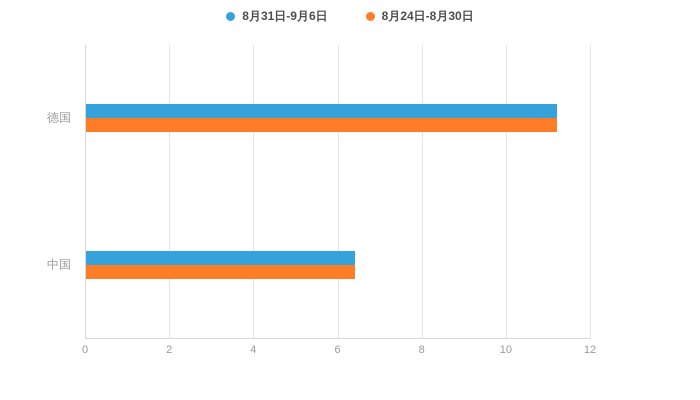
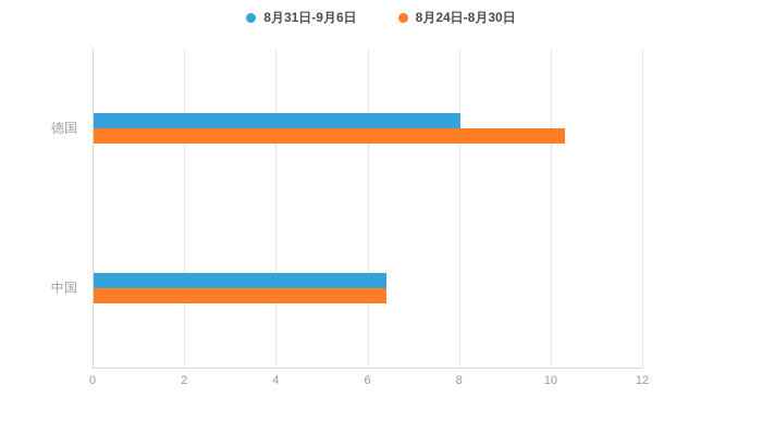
8月31日-9月6日/德国: 11.2 -> 8.0
8月24日-8月30日/德国: 11.2 -> 10.3
